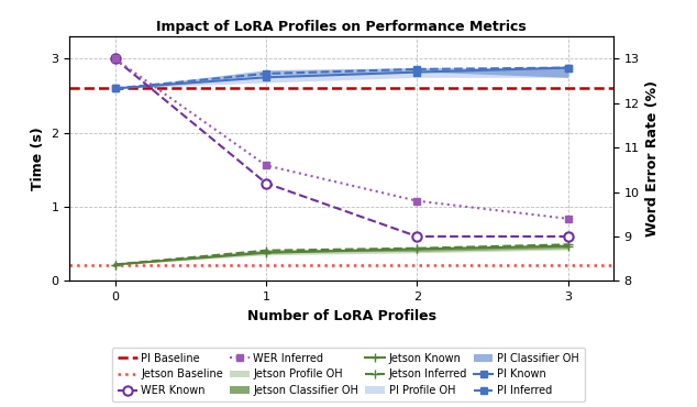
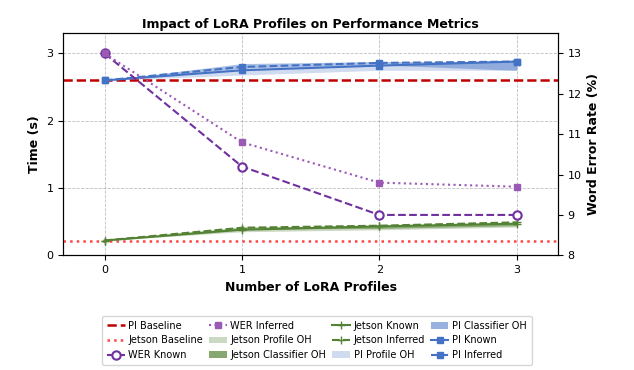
WER Inferred/1: 10.6 -> 10.8
WER Inferred/3: 9.4 -> 9.7
